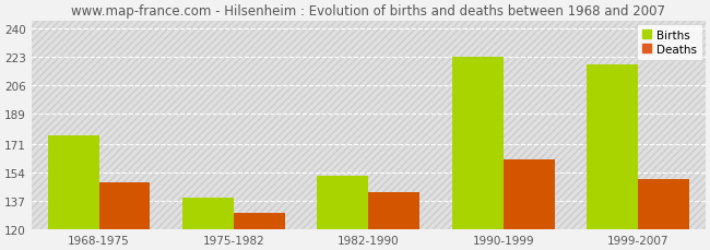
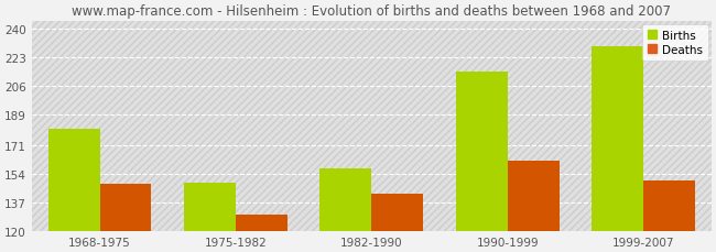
Births/1968-1975: 176 -> 181
Births/1975-1982: 139 -> 149
Births/1982-1990: 152 -> 157
Births/1990-1999: 223 -> 215
Births/1999-2007: 219 -> 230
